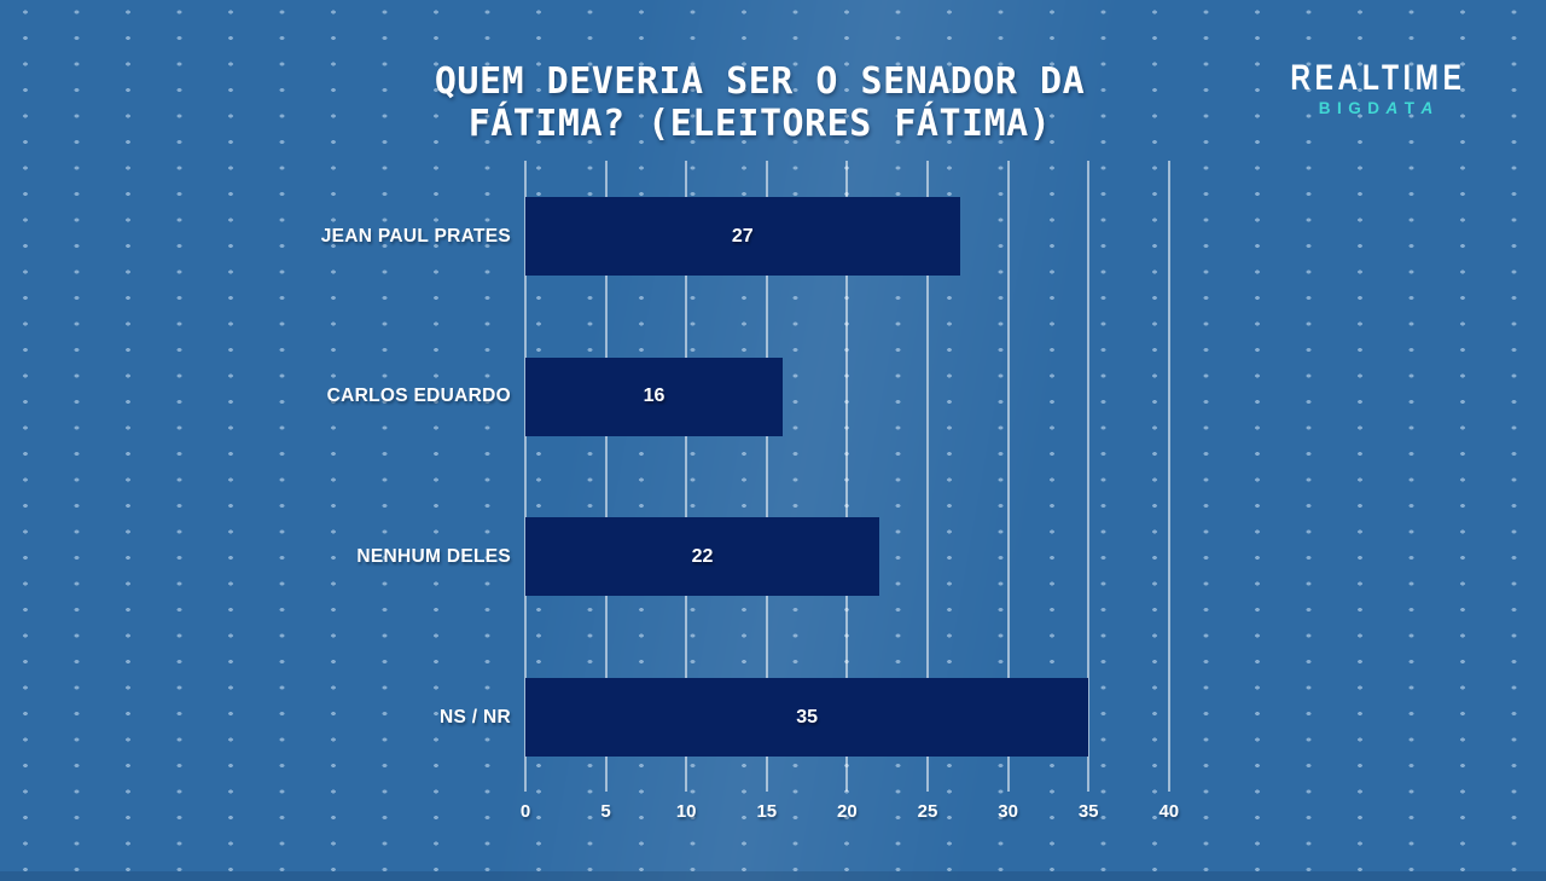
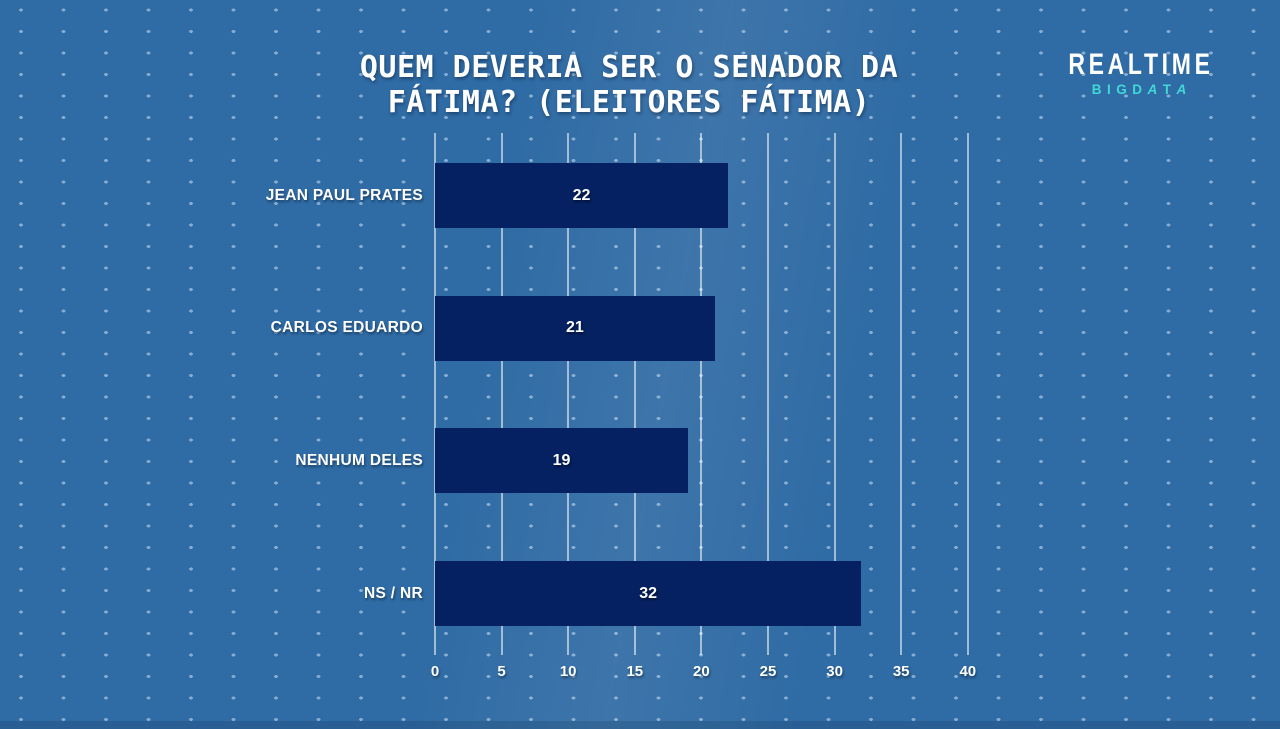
JEAN PAUL PRATES: 27 -> 22
CARLOS EDUARDO: 16 -> 21
NENHUM DELES: 22 -> 19
NS / NR: 35 -> 32
